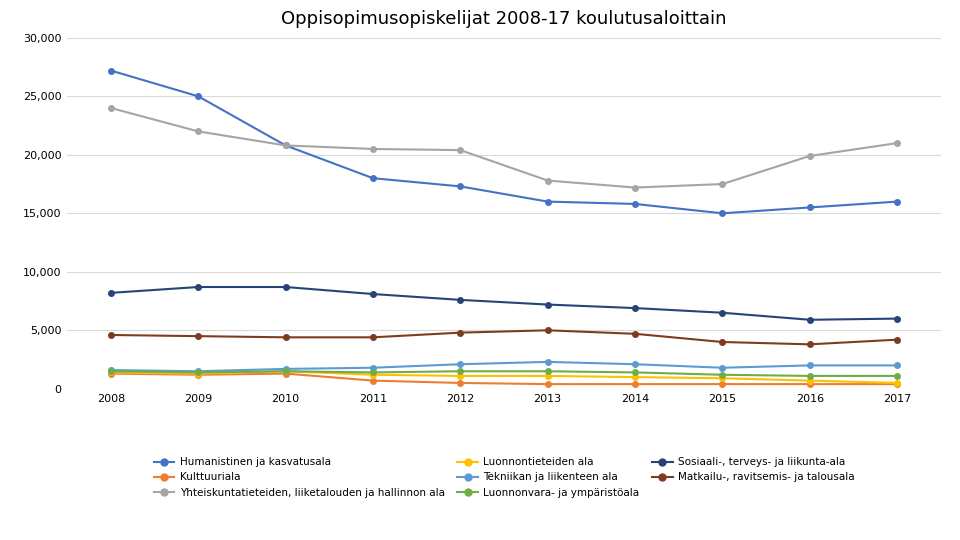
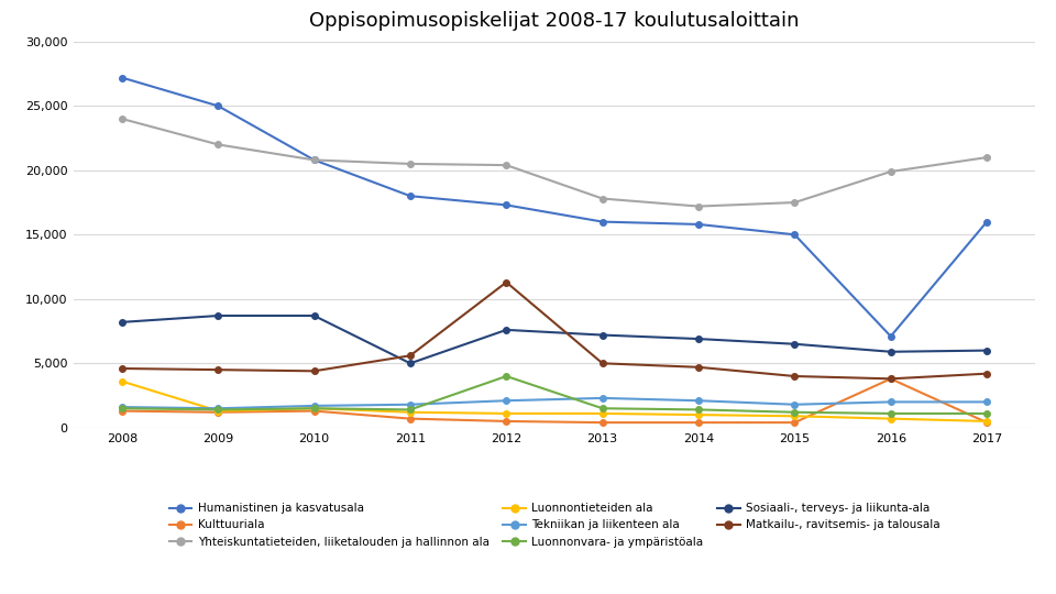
Luonnontieteiden ala/2008: 1,400 -> 3,600
Sosiaali-, terveys- ja liikunta-ala/2011: 8,100 -> 5,000
Matkailu-, ravitsemis- ja talousala/2011: 4,400 -> 5,600
Luonnonvara- ja ympäristöala/2012: 1,500 -> 4,000
Matkailu-, ravitsemis- ja talousala/2012: 4,800 -> 11,300
Humanistinen ja kasvatusala/2016: 15,500 -> 7,100
Kulttuuriala/2016: 400 -> 3,800
